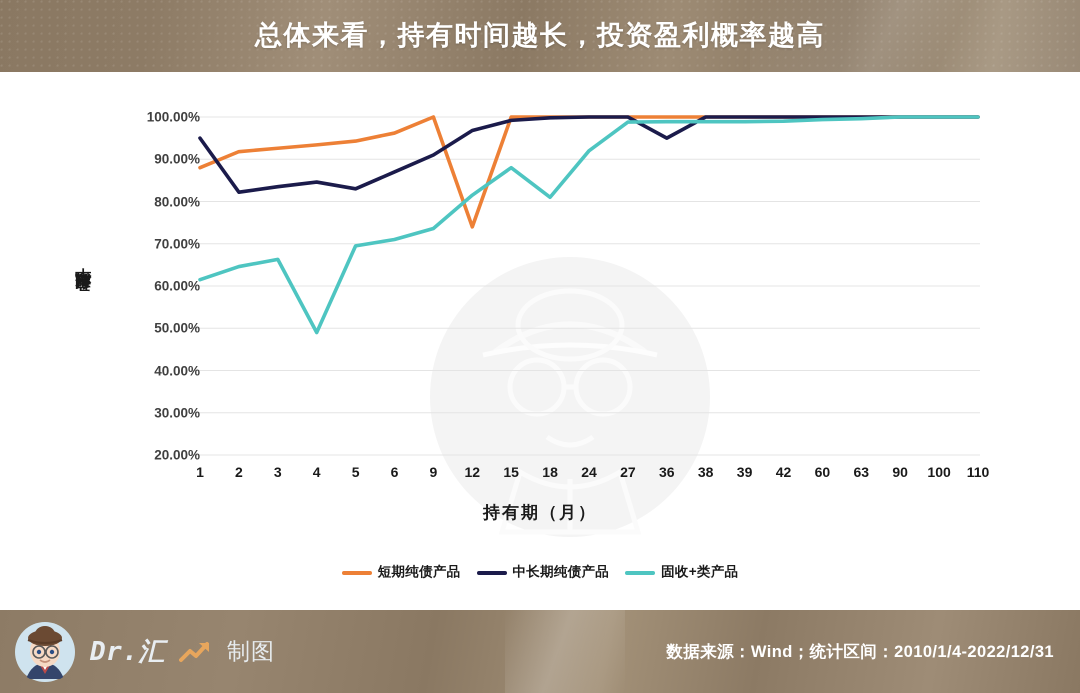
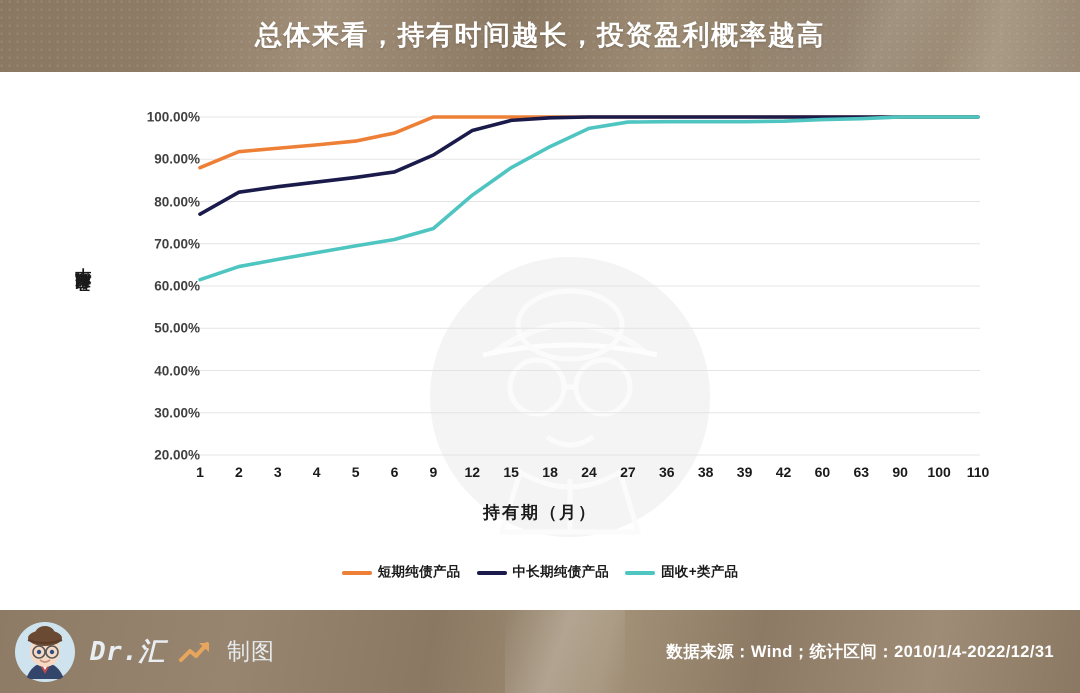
中长期纯债产品/1: 95% -> 77%
固收+类产品/4: 49% -> 68%
中长期纯债产品/5: 83% -> 86%
短期纯债产品/12: 74% -> 100%
固收+类产品/18: 81% -> 93%
固收+类产品/24: 92% -> 97%
中长期纯债产品/36: 95% -> 100%
